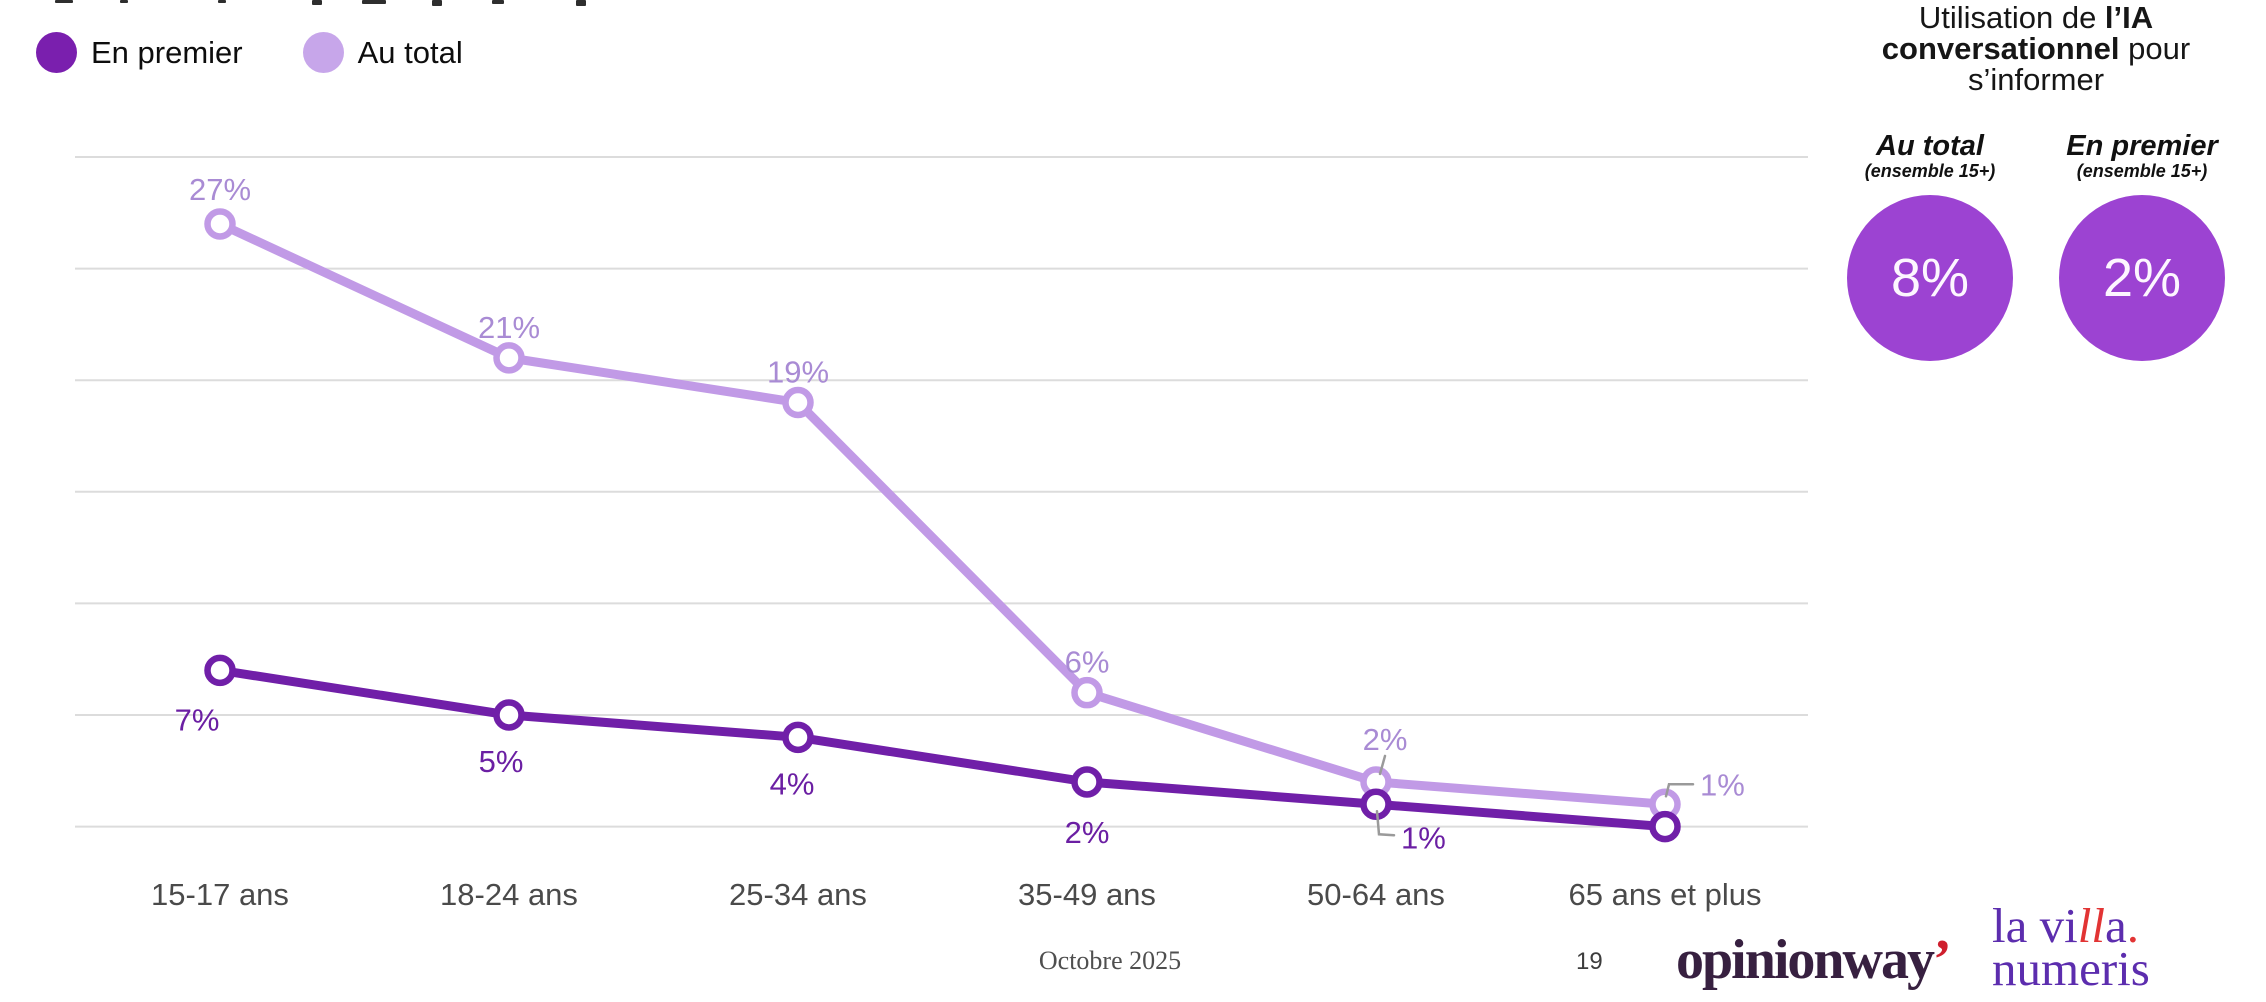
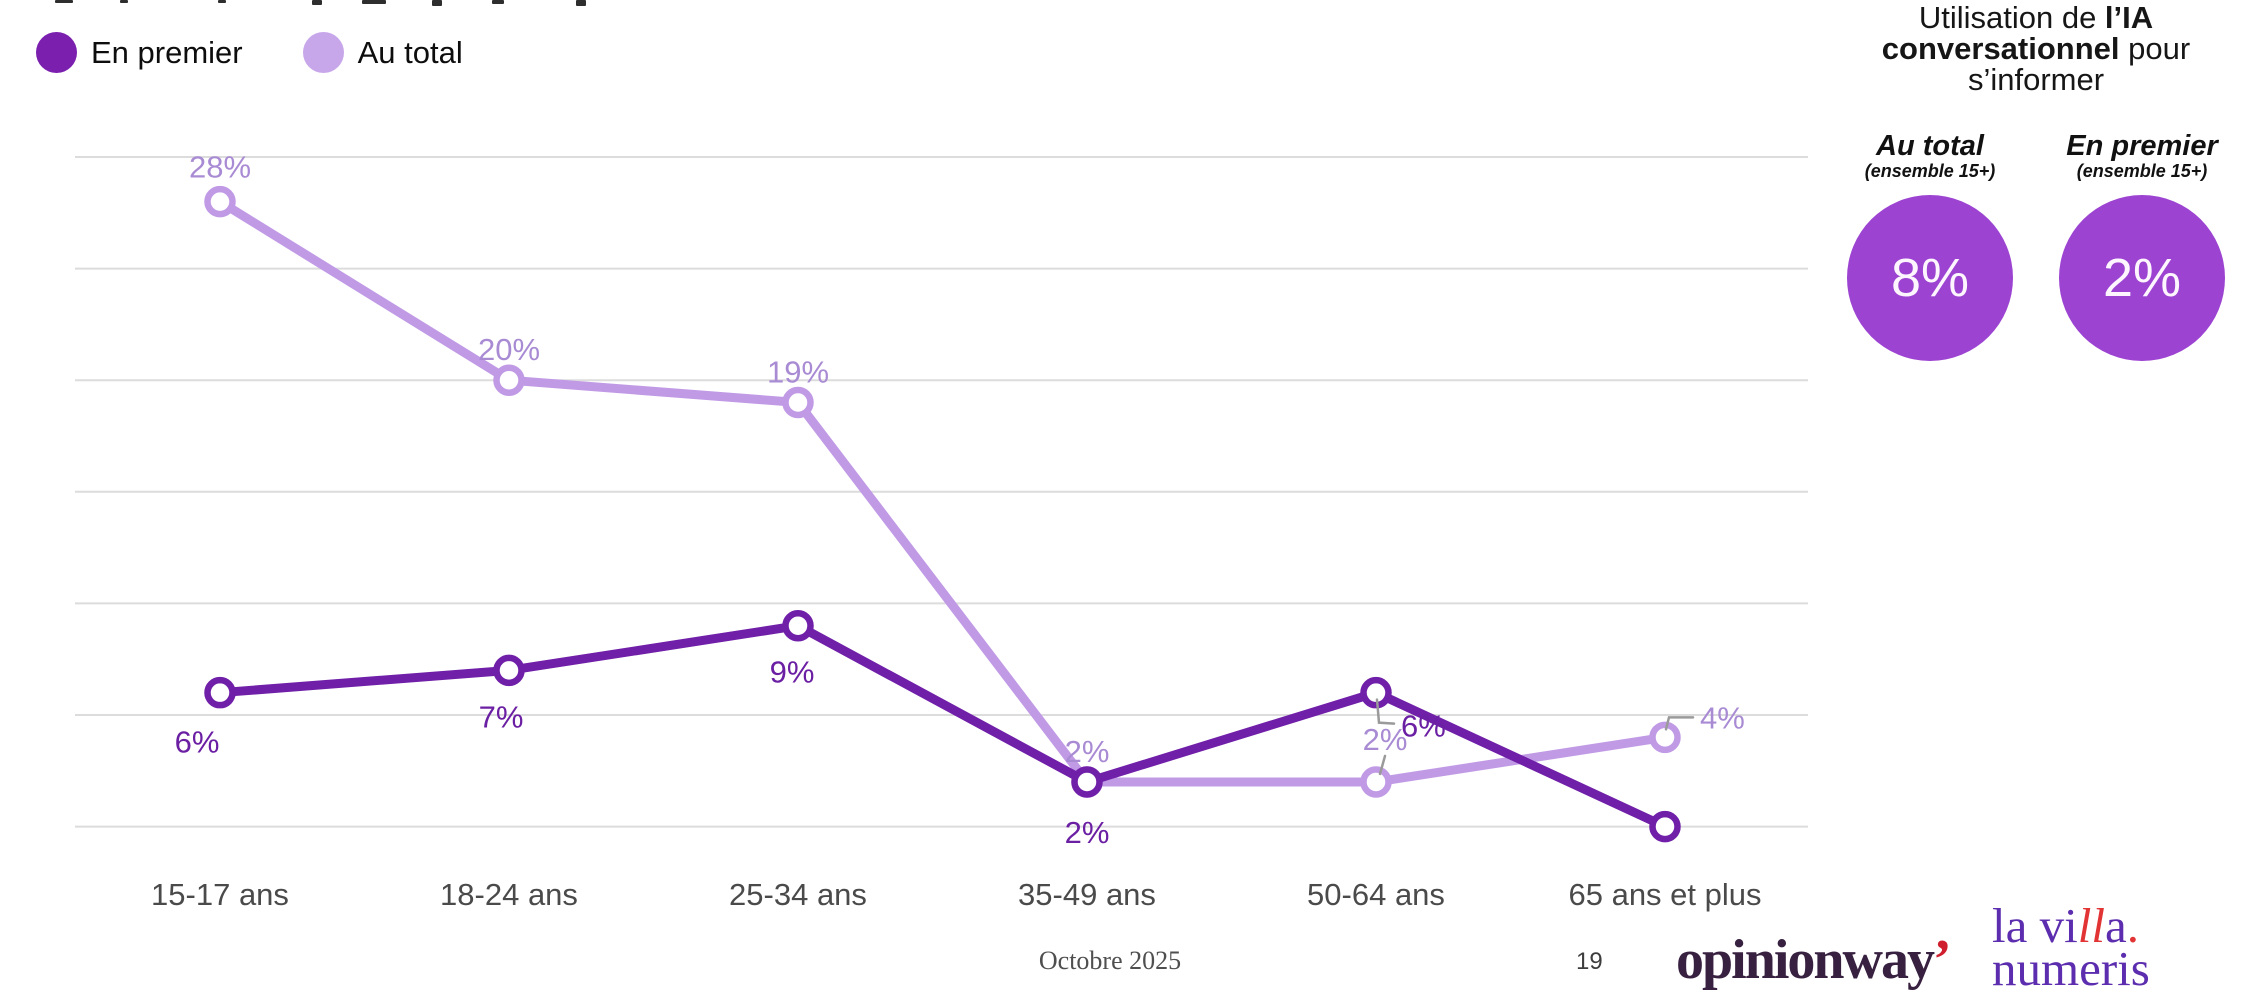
Au total/15-17 ans: 27% -> 28%
En premier/15-17 ans: 7% -> 6%
Au total/18-24 ans: 21% -> 20%
En premier/18-24 ans: 5% -> 7%
En premier/25-34 ans: 4% -> 9%
Au total/35-49 ans: 6% -> 2%
En premier/50-64 ans: 1% -> 6%
Au total/65 ans et plus: 1% -> 4%
